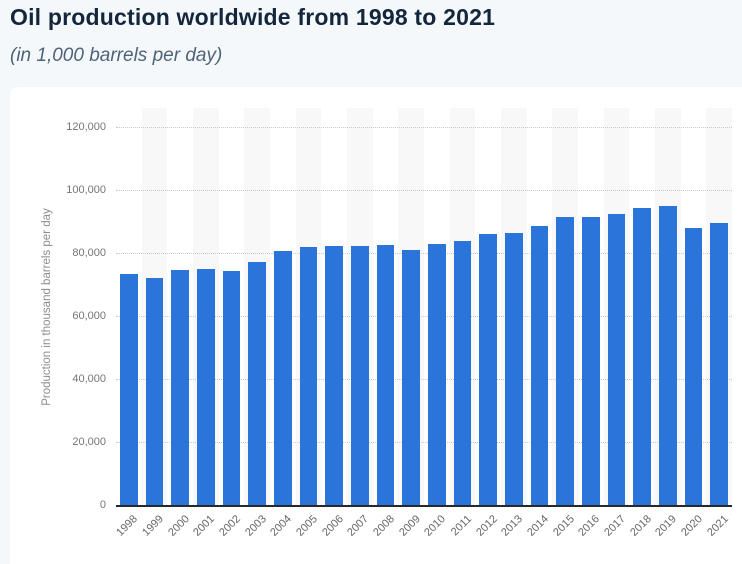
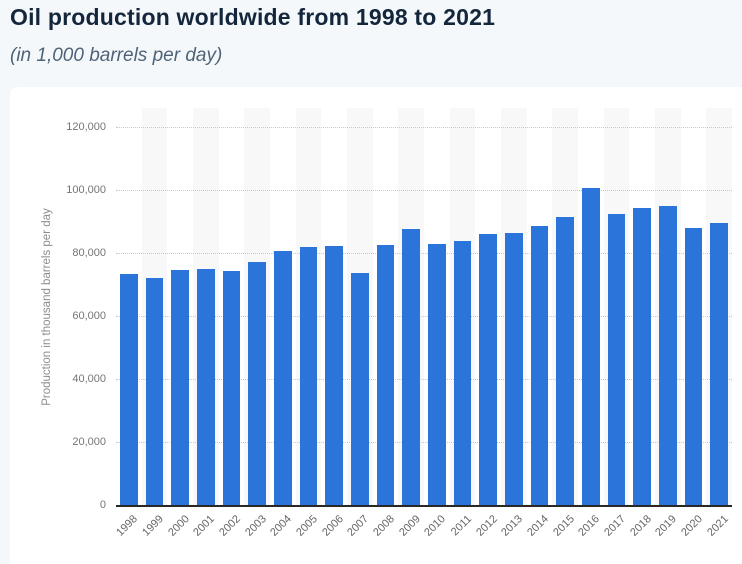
2007: 82000 -> 74000
2009: 81000 -> 88000
2016: 92000 -> 101000
